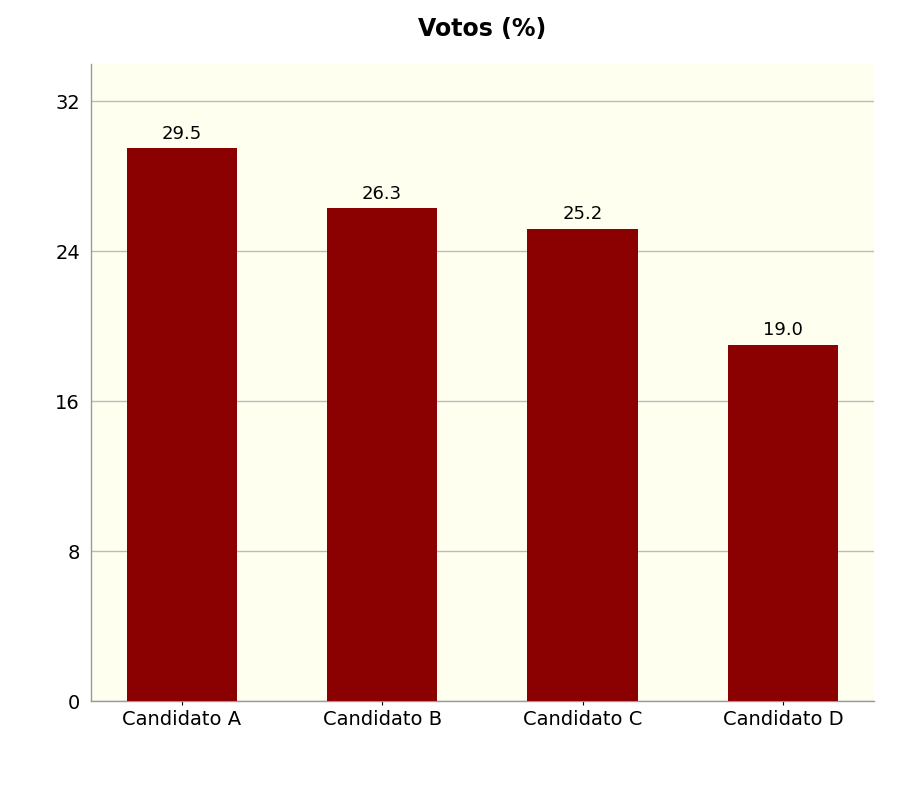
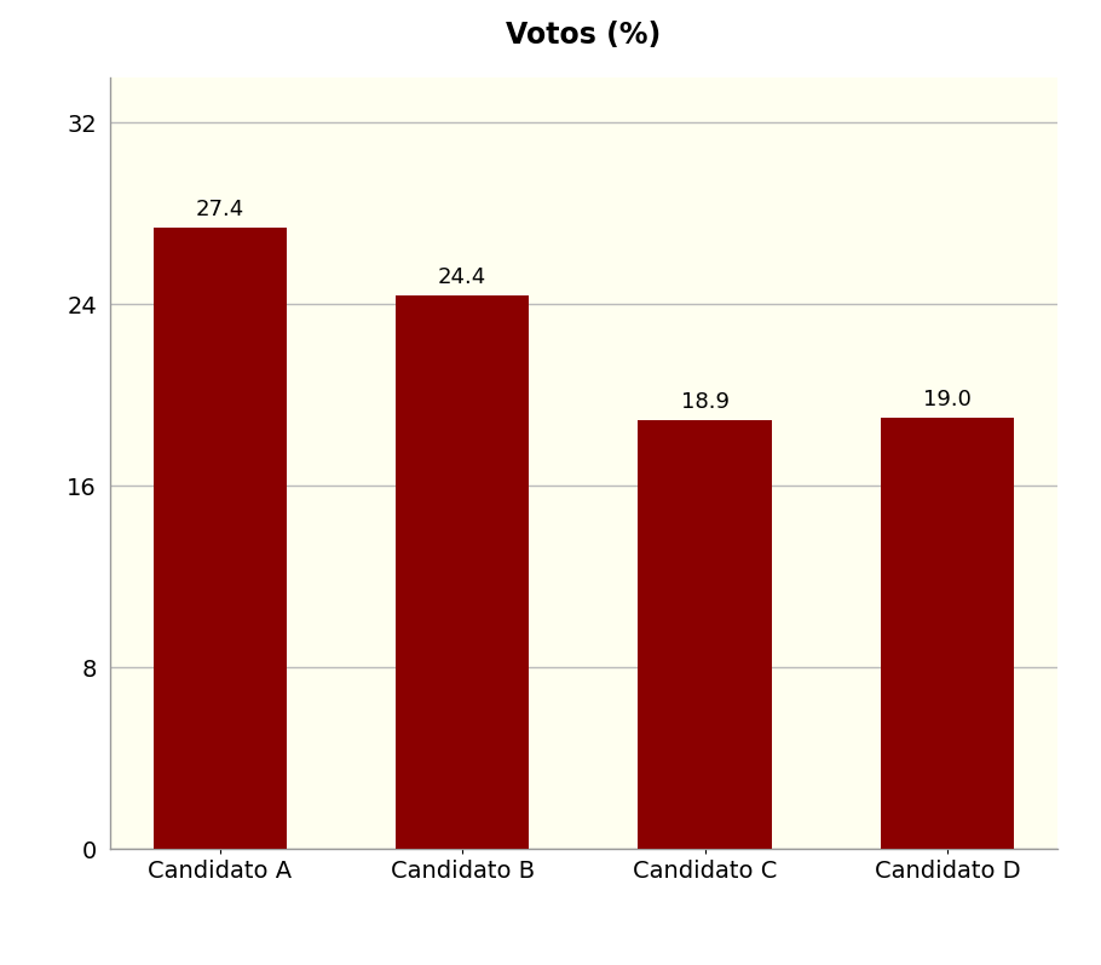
Candidato A: 29.5 -> 27.4
Candidato B: 26.3 -> 24.4
Candidato C: 25.2 -> 18.9
